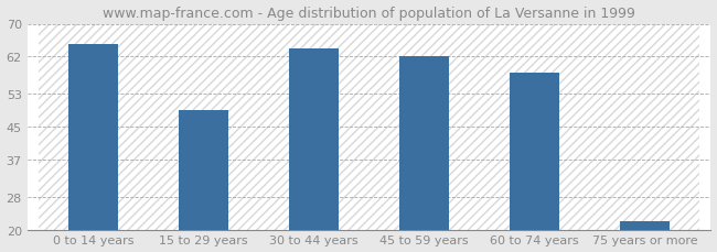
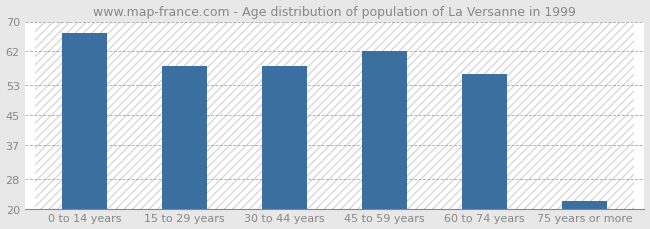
0 to 14 years: 65 -> 67
15 to 29 years: 49 -> 58
30 to 44 years: 64 -> 58
60 to 74 years: 58 -> 56
